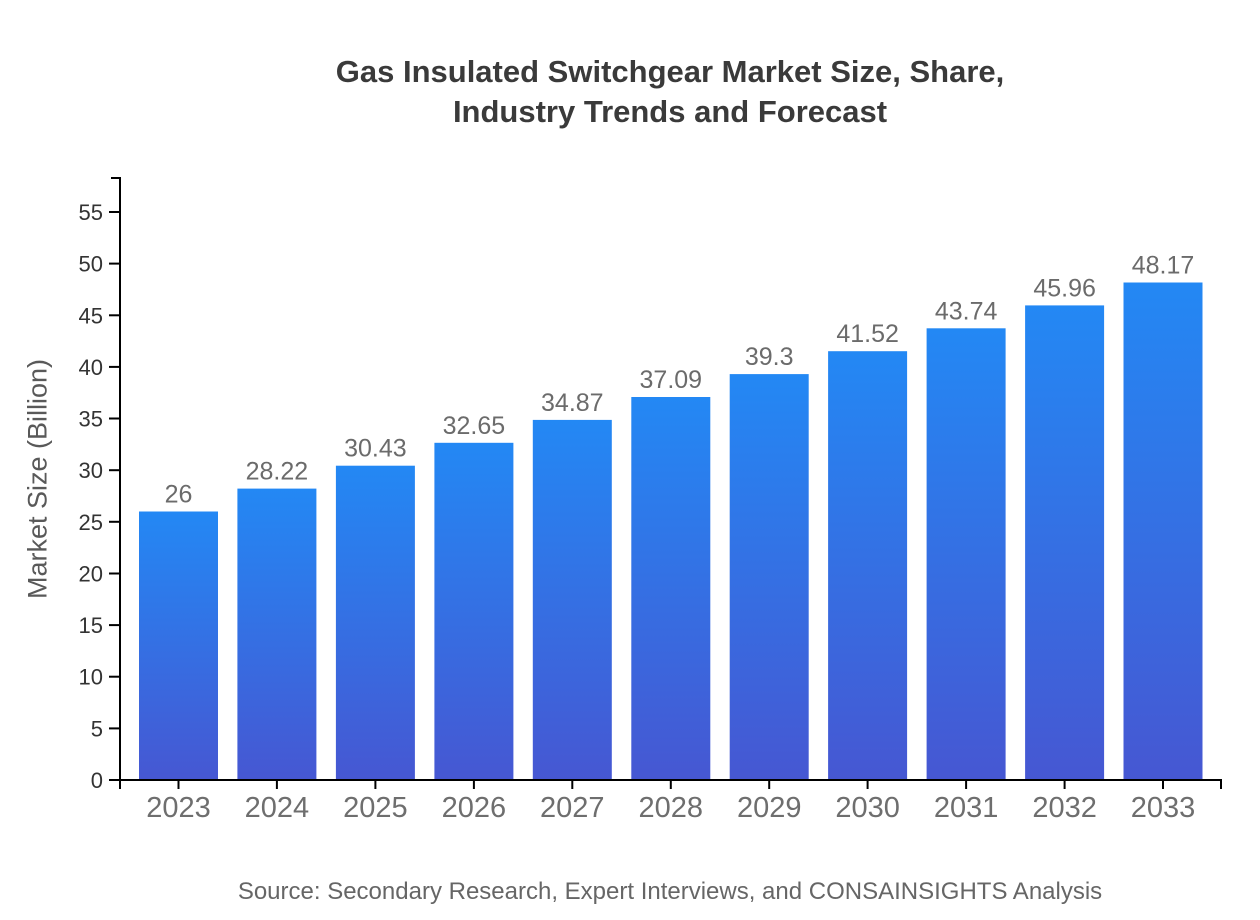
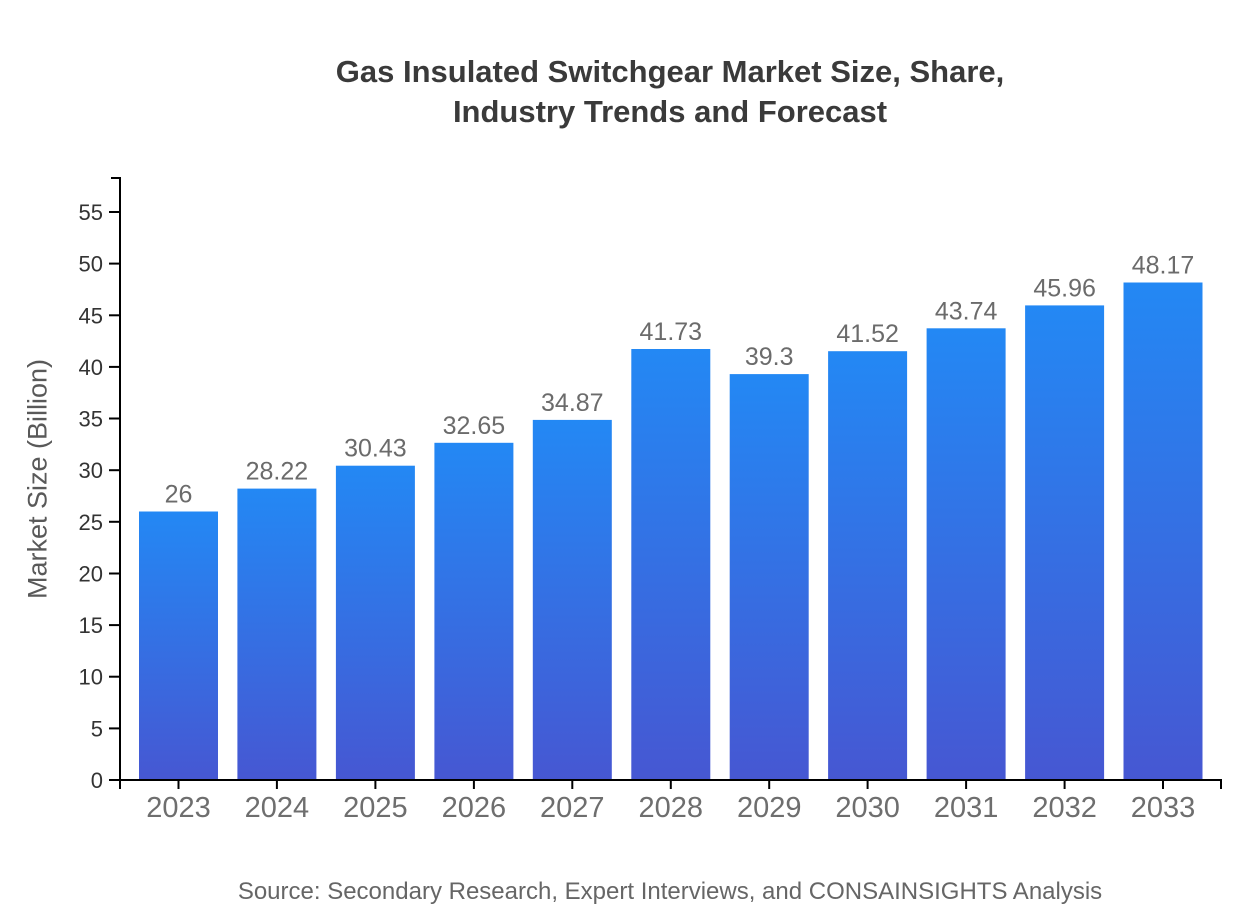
2028: 37.09 -> 41.73
